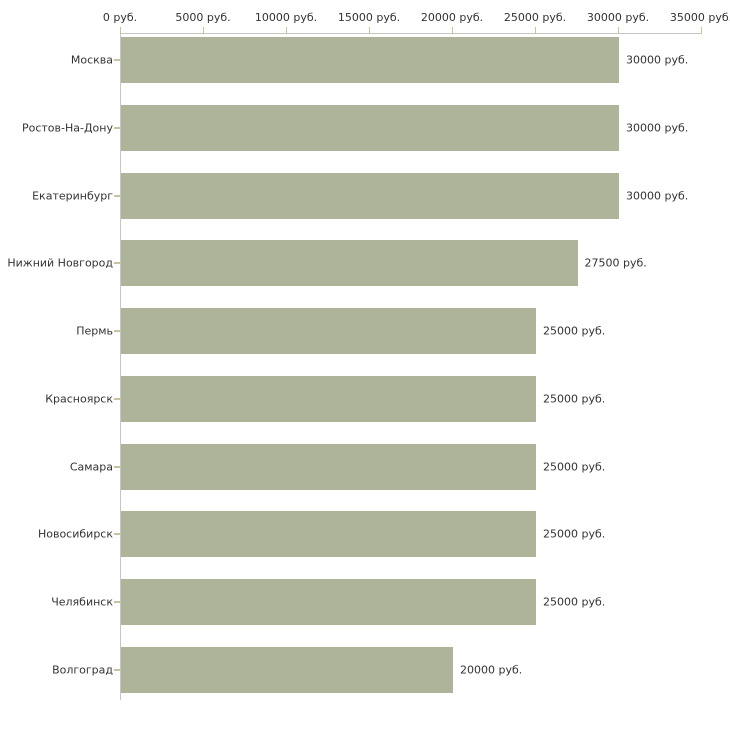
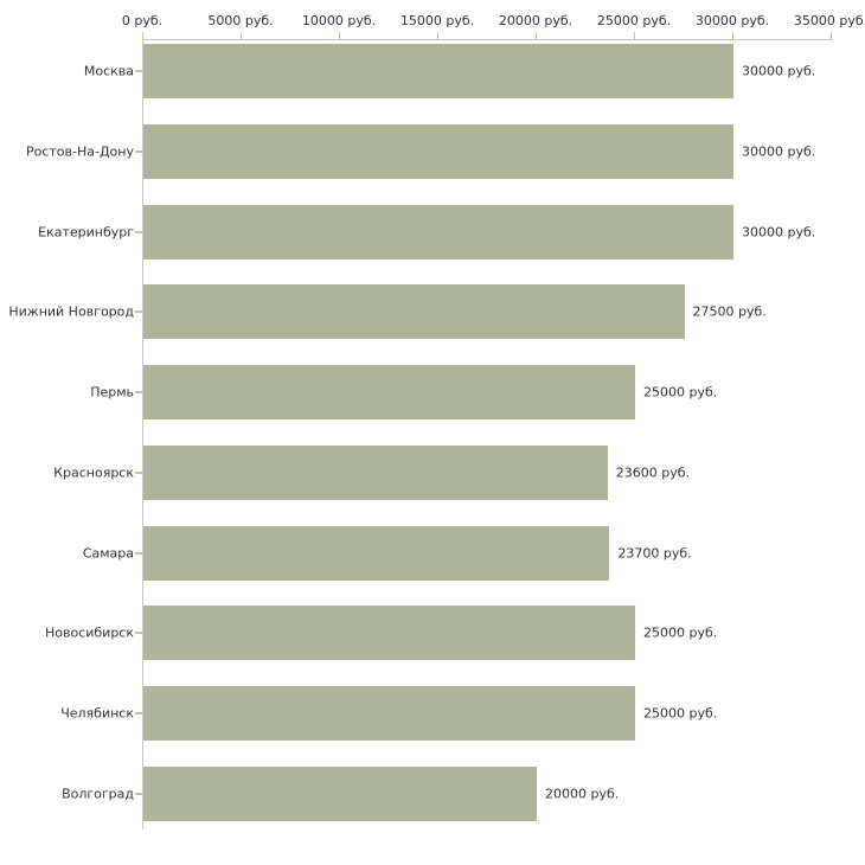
Красноярск: 25000 -> 23600
Самара: 25000 -> 23700
